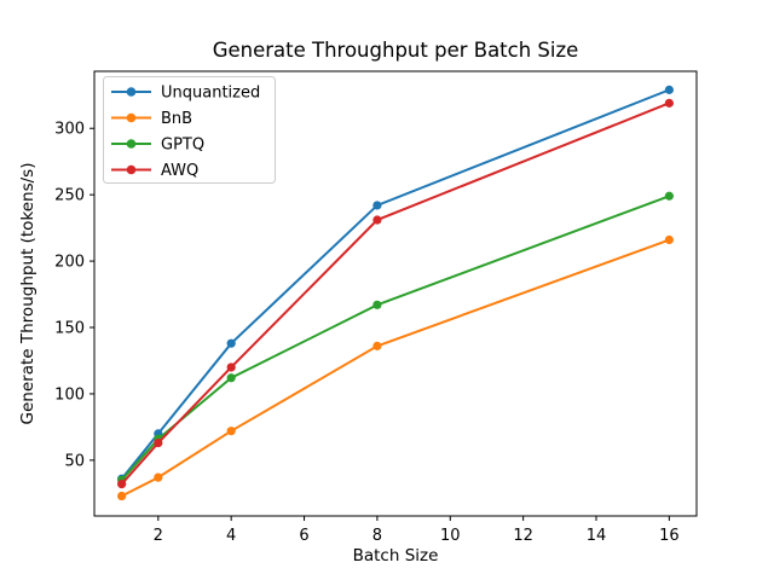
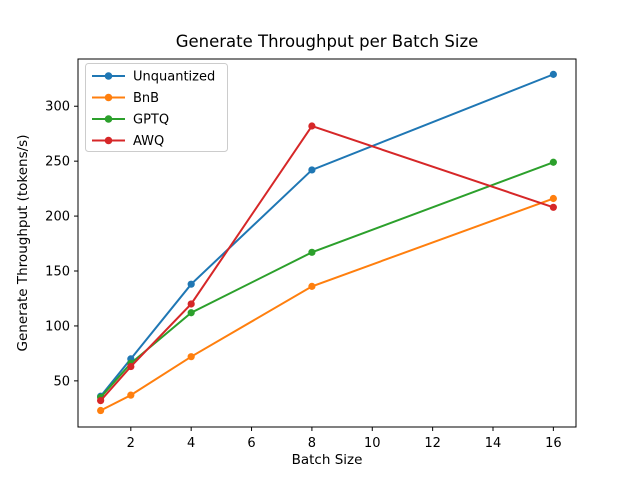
AWQ/8: 231 -> 282
AWQ/16: 319 -> 208
